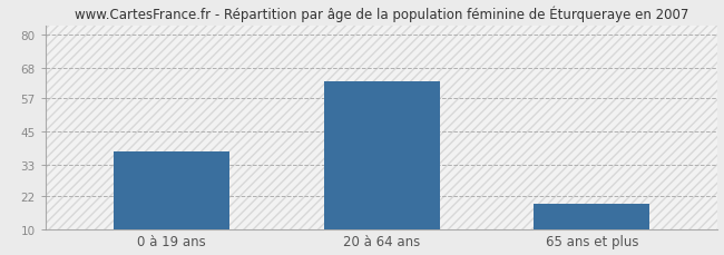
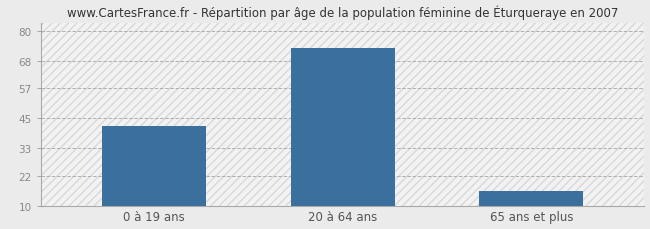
0 à 19 ans: 38 -> 42
20 à 64 ans: 63 -> 73
65 ans et plus: 19 -> 16
